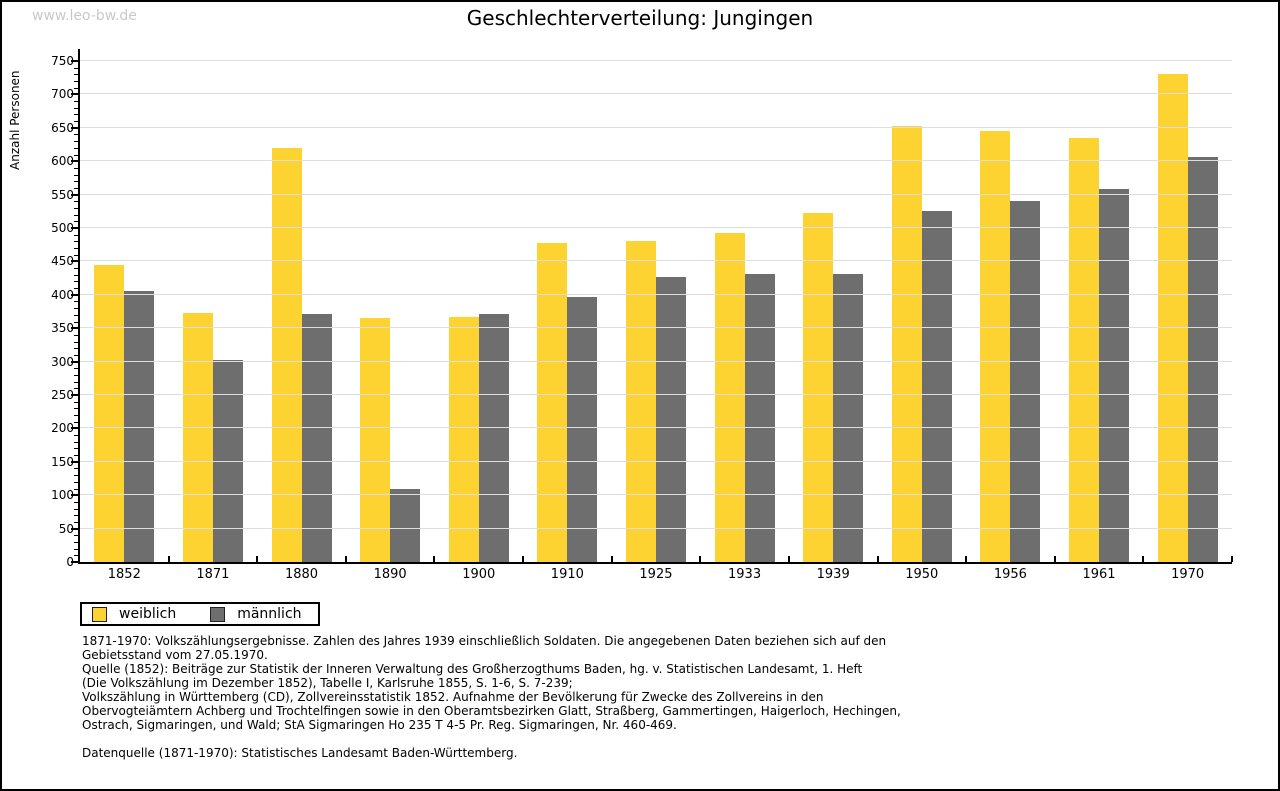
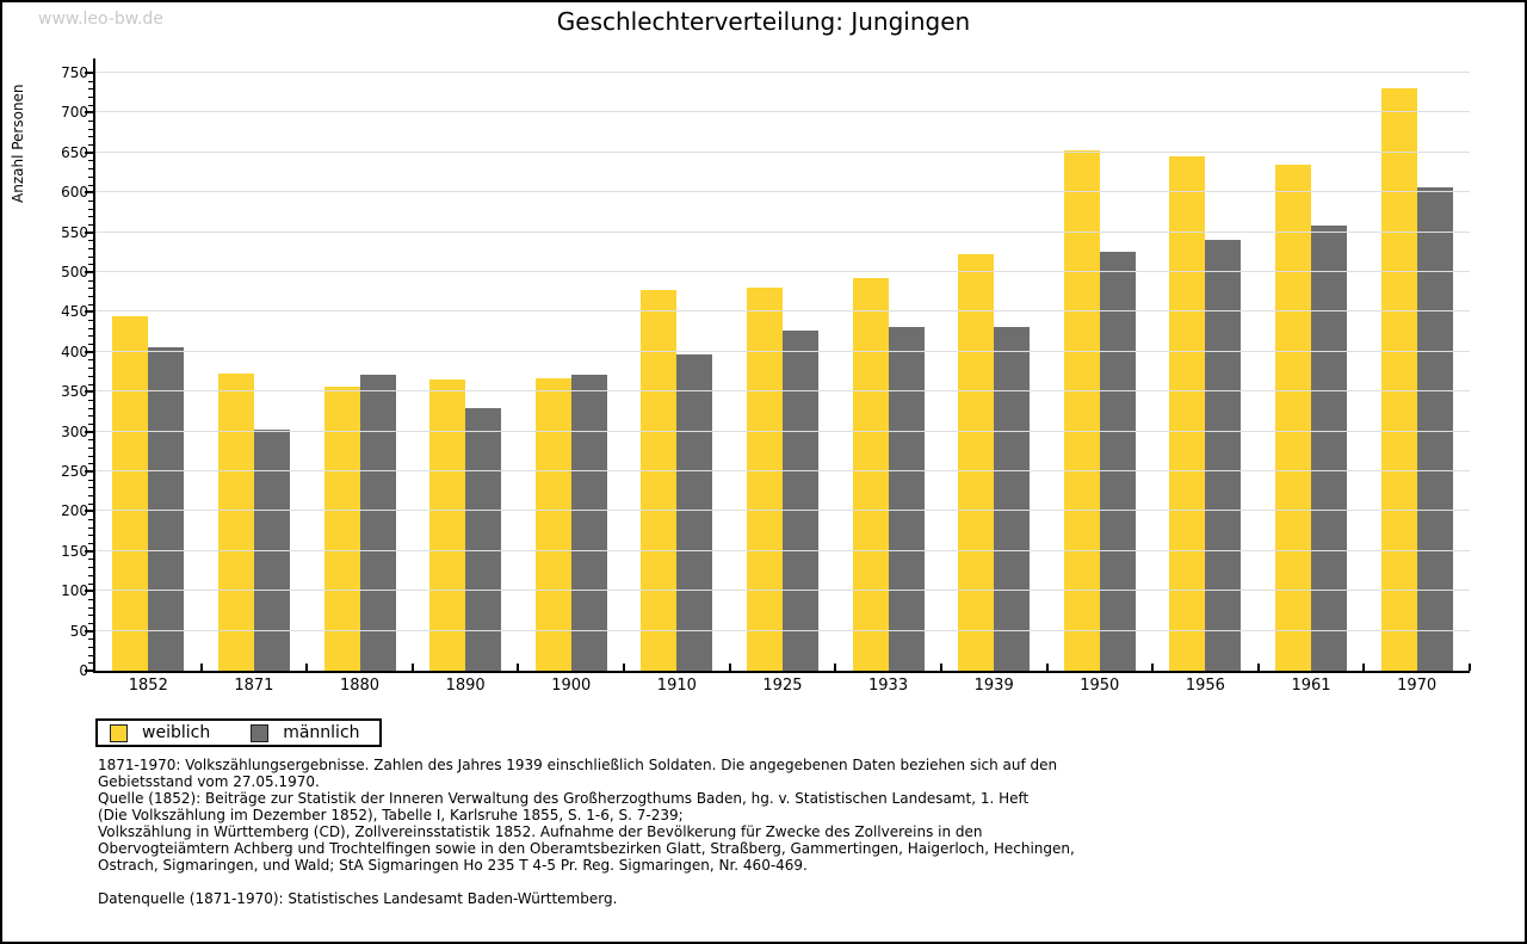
weiblich/1880: 620 -> 360
männlich/1890: 110 -> 330
